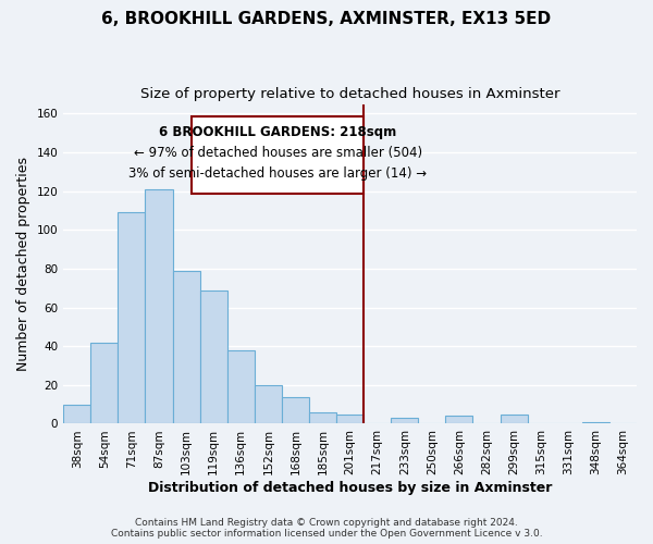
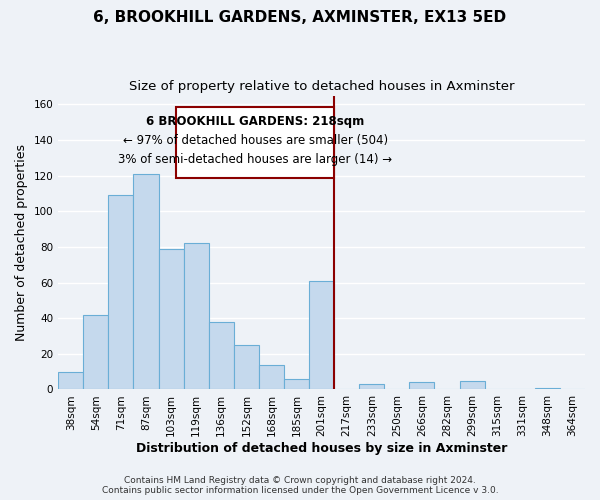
119sqm: 69 -> 82
152sqm: 20 -> 25
201sqm: 5 -> 61
